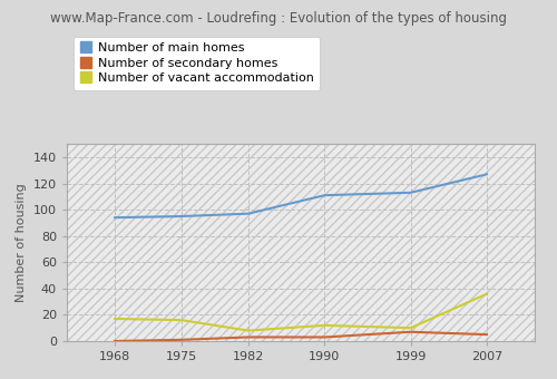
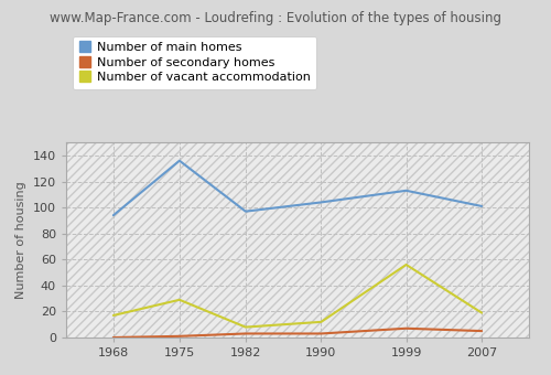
Number of main homes/1975: 95 -> 136
Number of vacant accommodation/1975: 16 -> 29
Number of main homes/1990: 111 -> 104
Number of vacant accommodation/1999: 10 -> 56
Number of main homes/2007: 127 -> 101
Number of vacant accommodation/2007: 36 -> 19
